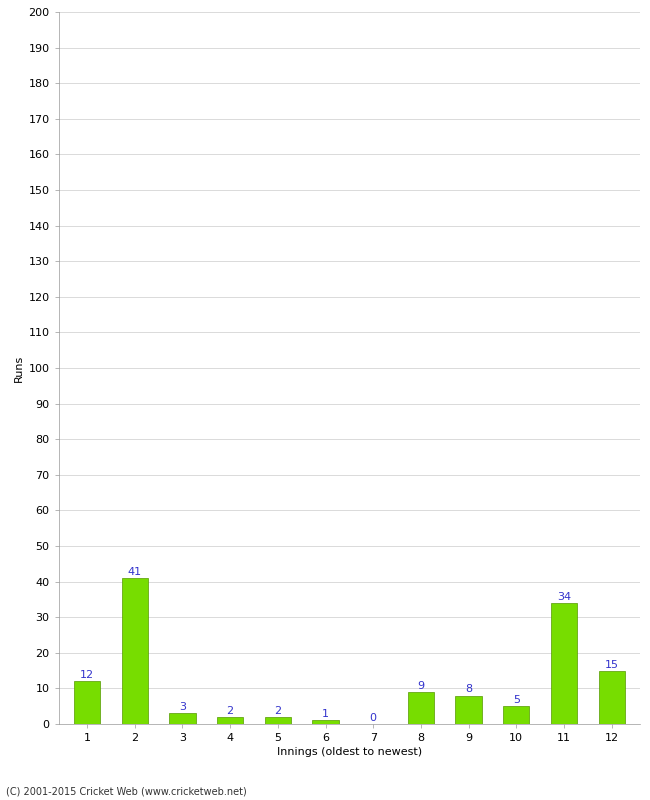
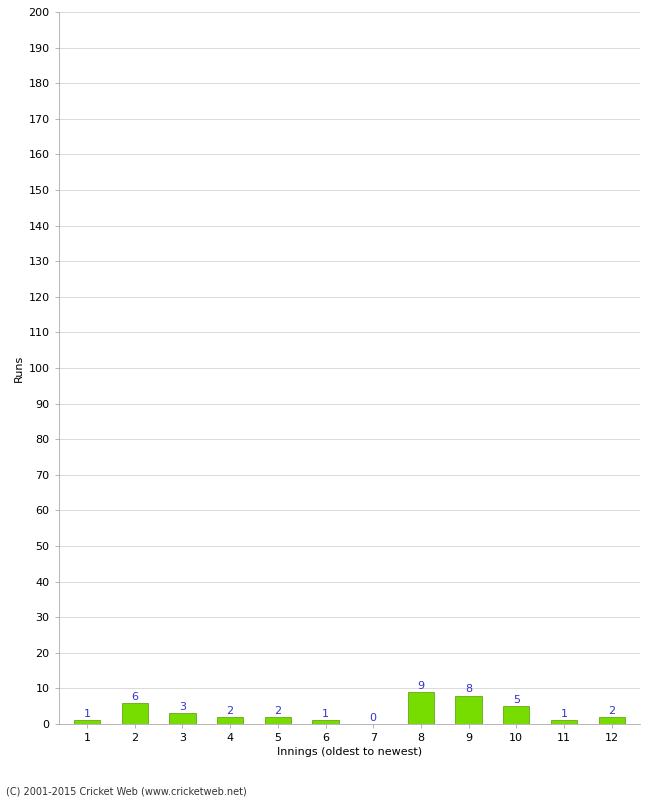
1: 12 -> 1
2: 41 -> 6
11: 34 -> 1
12: 15 -> 2
